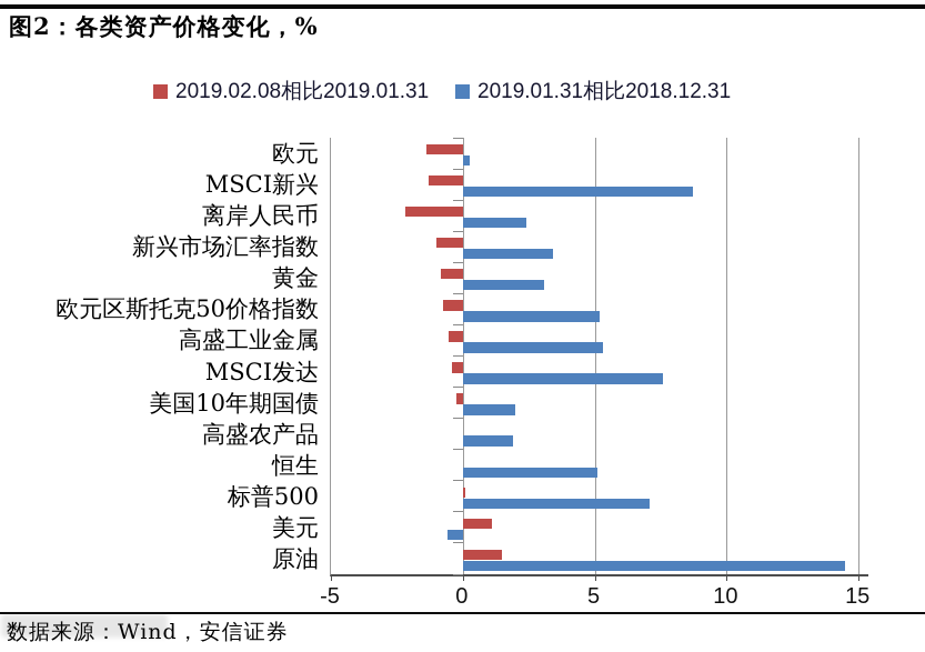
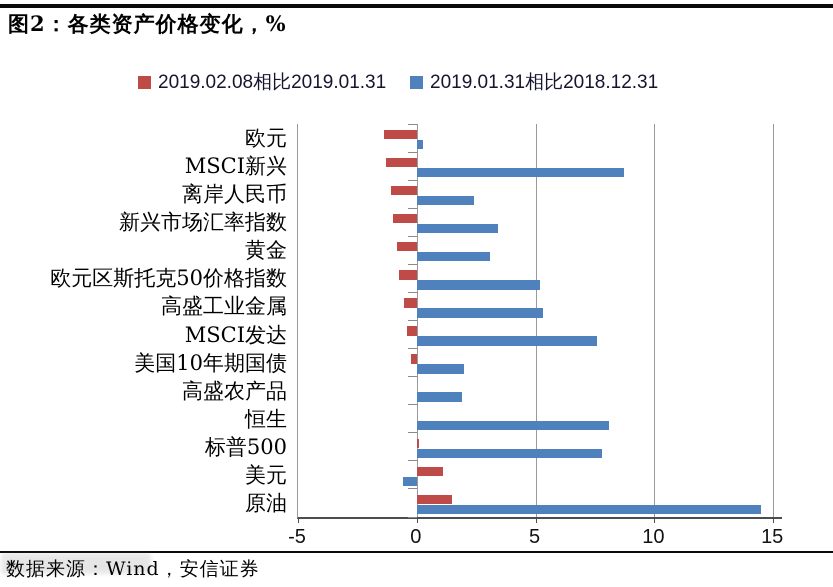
2019.02.08相比2019.01.31/离岸人民币: -2.2 -> -1.1
2019.01.31相比2018.12.31/恒生: 5.1 -> 8.1
2019.01.31相比2018.12.31/标普500: 7.1 -> 7.8
